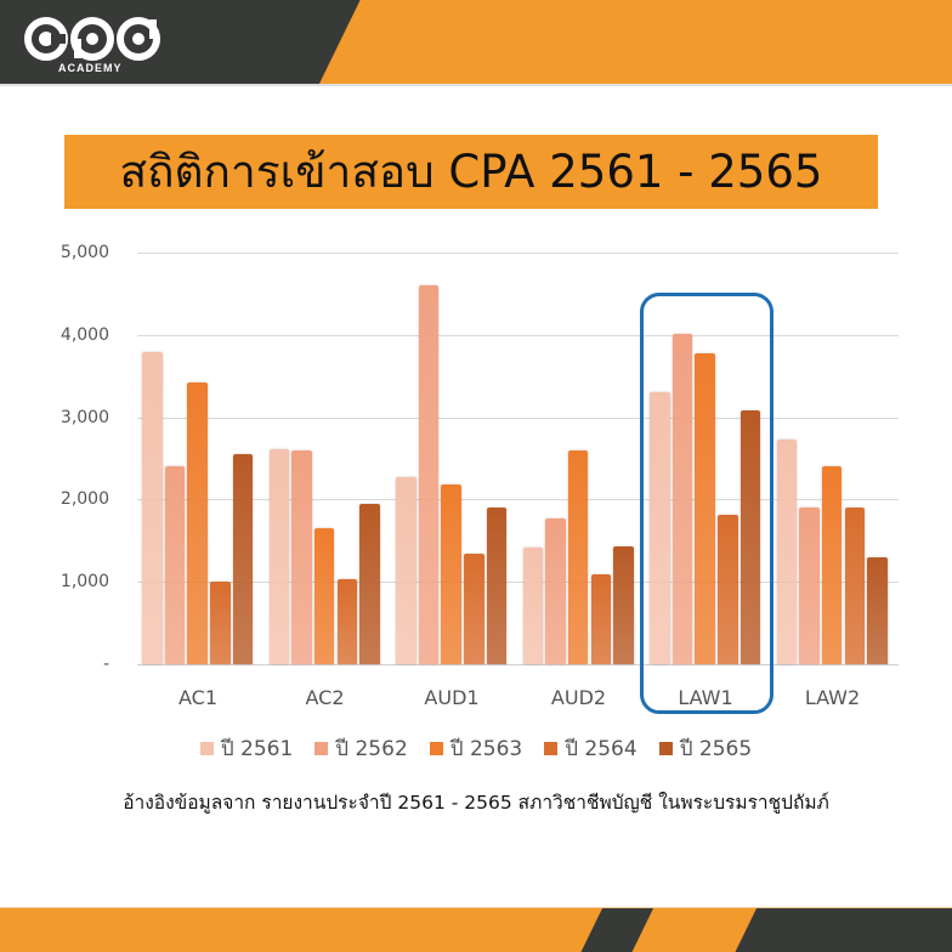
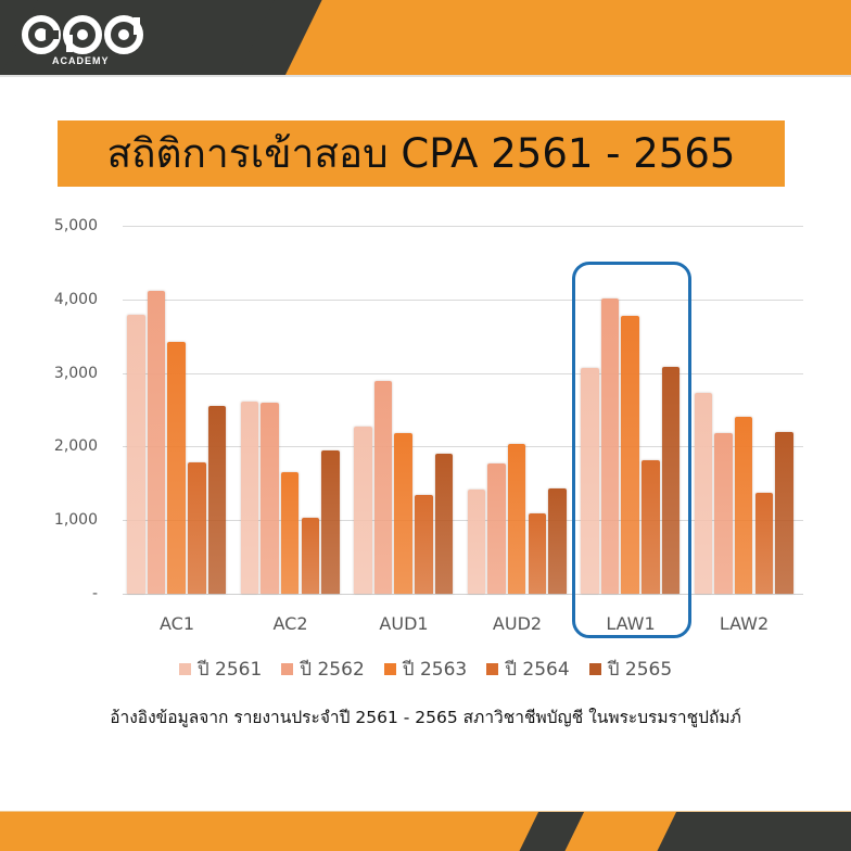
ปี 2562/AC1: 2400 -> 4100
ปี 2564/AC1: 1000 -> 1800
ปี 2562/AUD1: 4600 -> 2900
ปี 2563/AUD2: 2600 -> 2000
ปี 2561/LAW1: 3300 -> 3100
ปี 2562/LAW2: 1900 -> 2200
ปี 2564/LAW2: 1900 -> 1400
ปี 2565/LAW2: 1300 -> 2200
